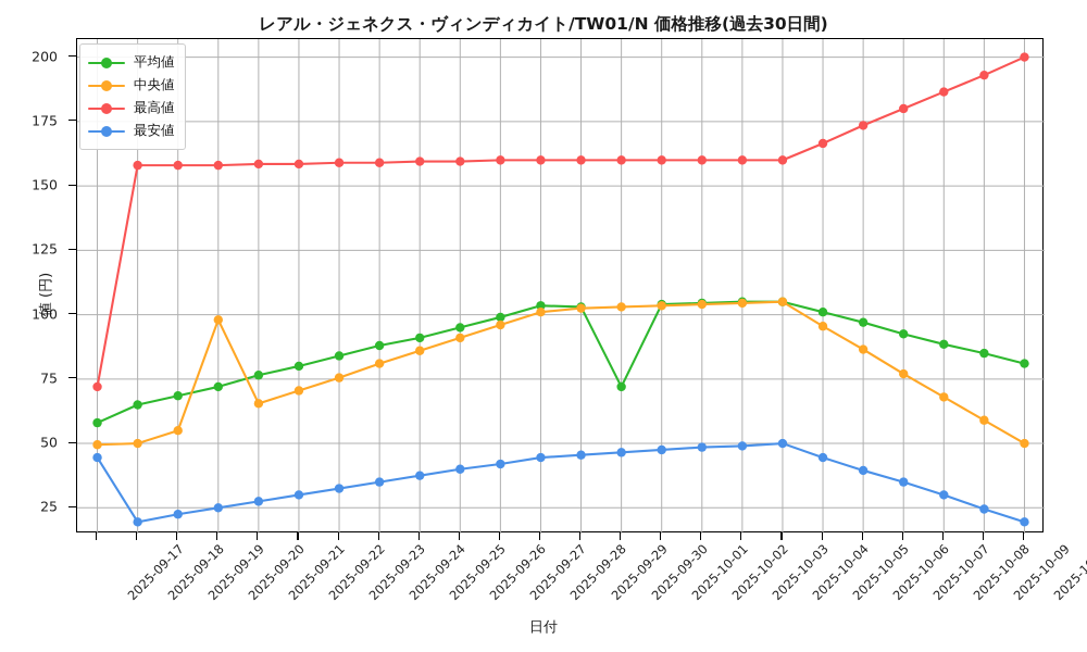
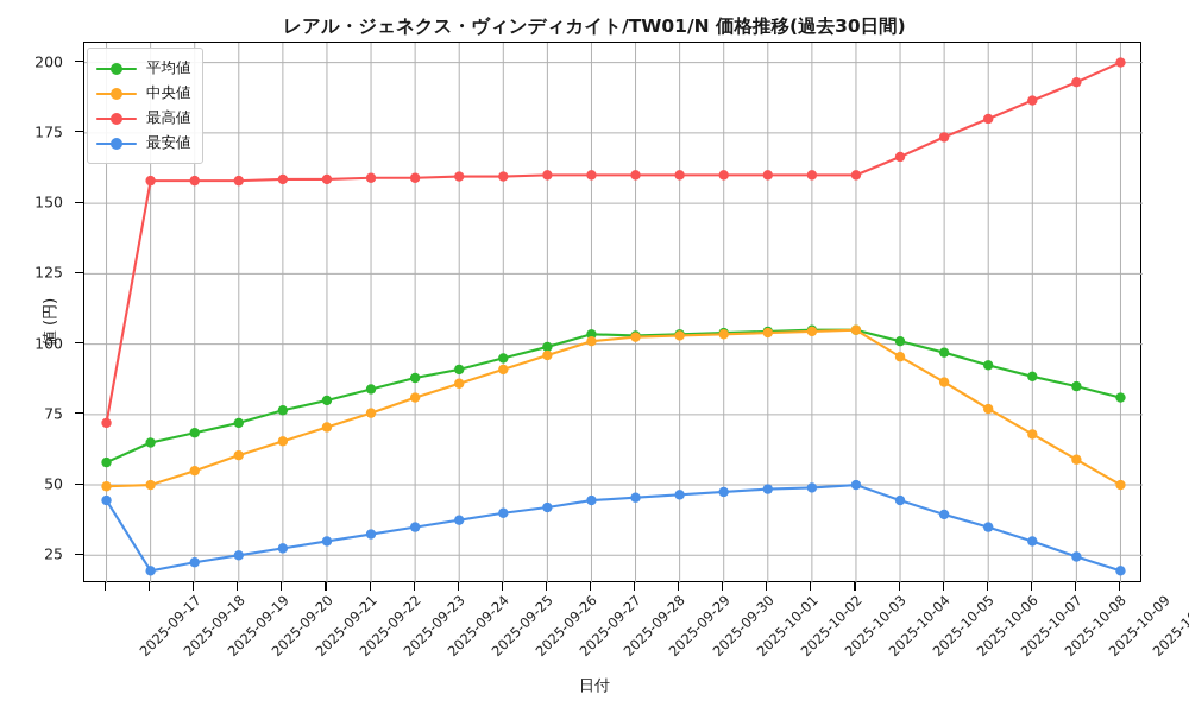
中央値/2025-09-20: 98 -> 60
平均値/2025-09-30: 72 -> 104
